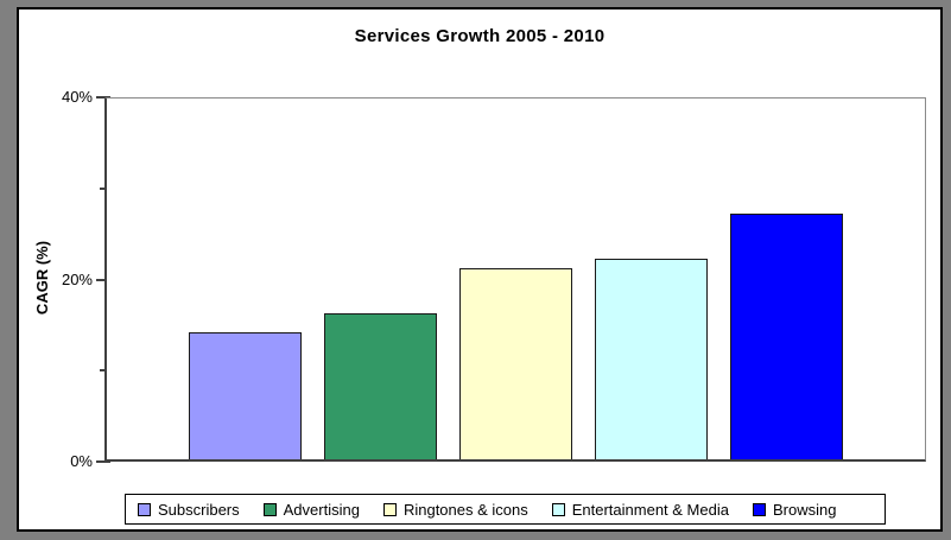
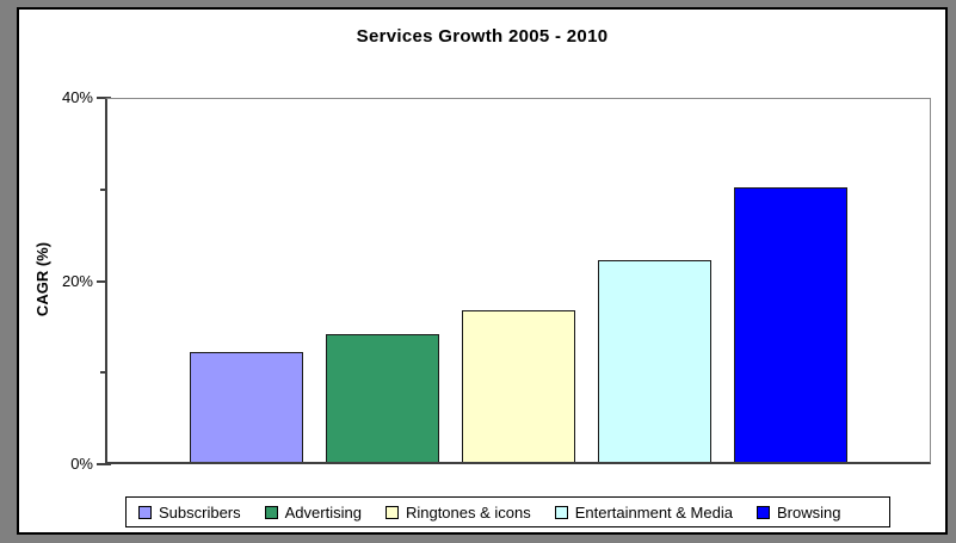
Subscribers: 14% -> 12%
Advertising: 16% -> 14%
Ringtones & icons: 21% -> 16%
Browsing: 27% -> 30%
